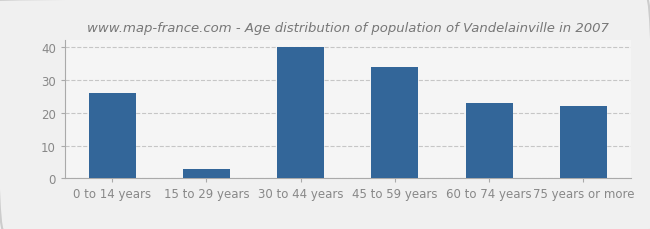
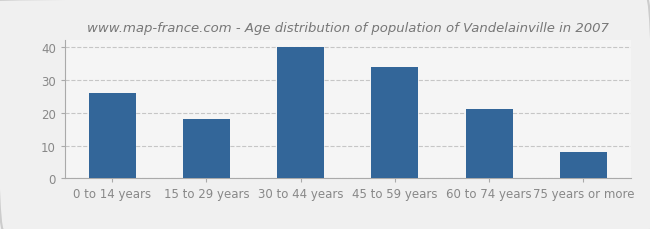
15 to 29 years: 3 -> 18
60 to 74 years: 23 -> 21
75 years or more: 22 -> 8
